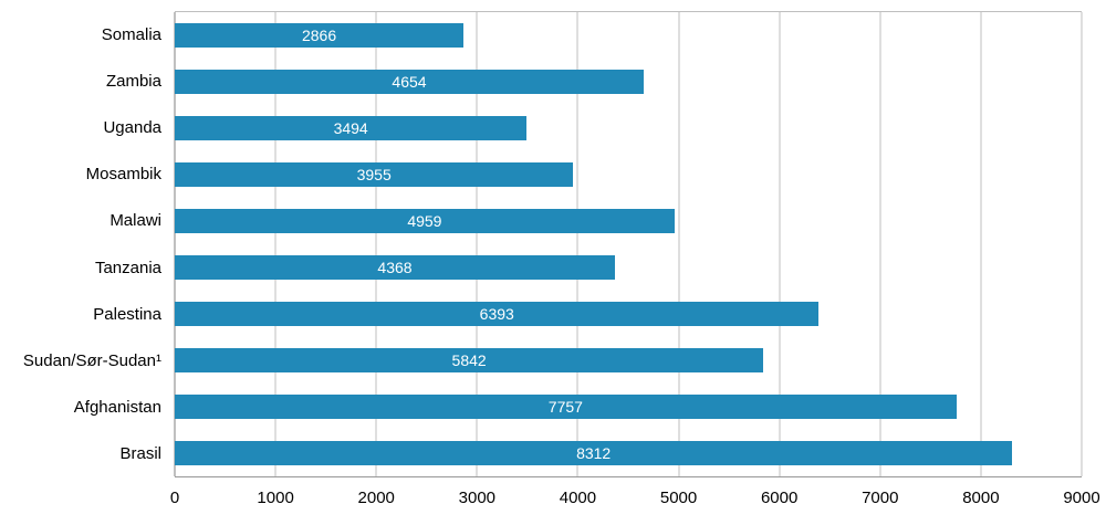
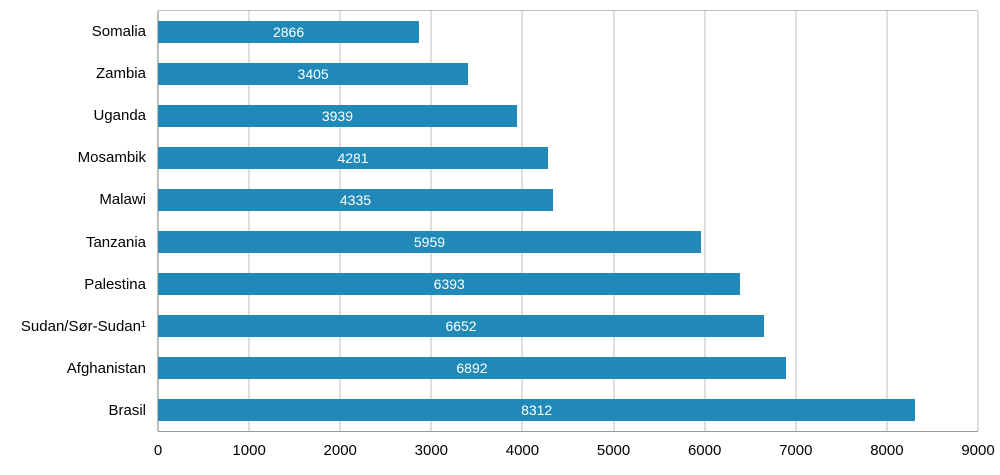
Zambia: 4654 -> 3405
Uganda: 3494 -> 3939
Mosambik: 3955 -> 4281
Malawi: 4959 -> 4335
Tanzania: 4368 -> 5959
Sudan/Sør-Sudan¹: 5842 -> 6652
Afghanistan: 7757 -> 6892
